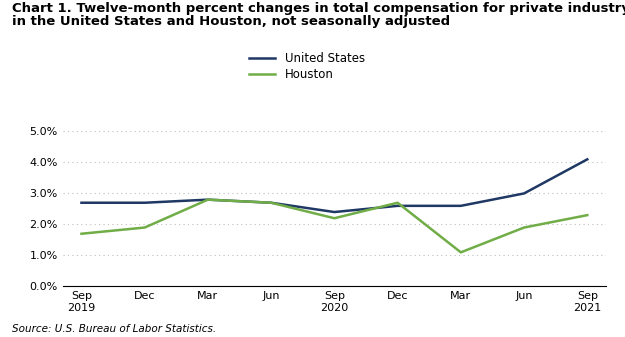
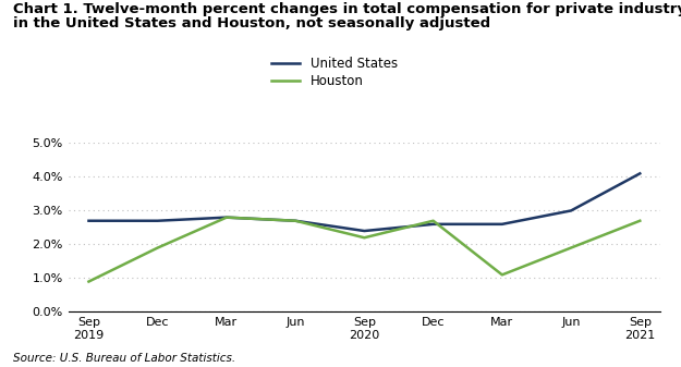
Houston/Sep 2019: 1.7% -> 0.9%
Houston/Sep 2021: 2.3% -> 2.7%
